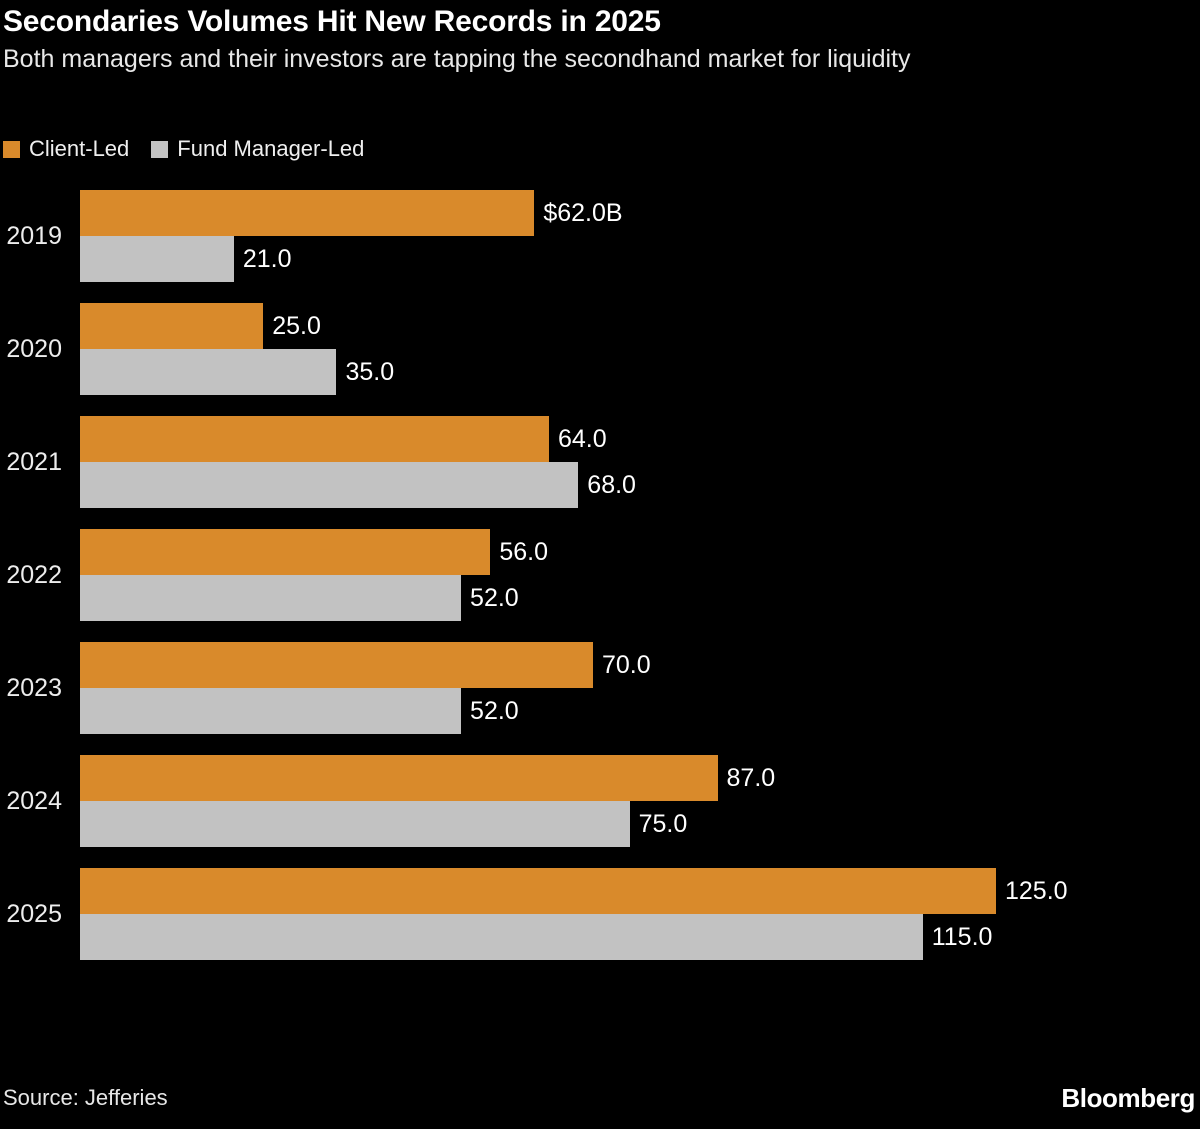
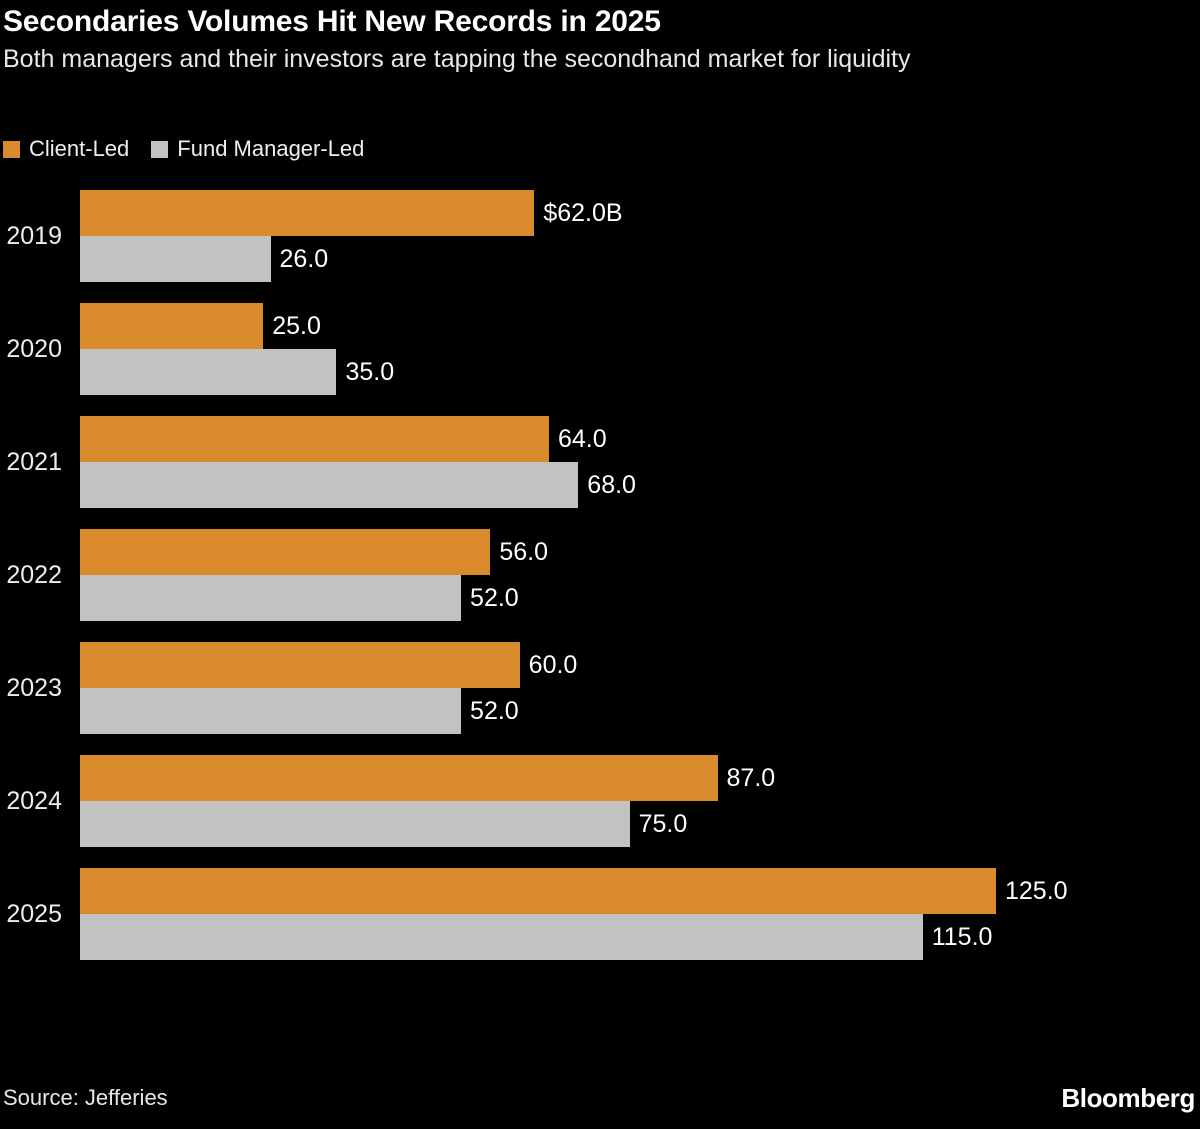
Fund Manager-Led/2019: 21.0 -> 26.0
Client-Led/2023: 70.0 -> 60.0
